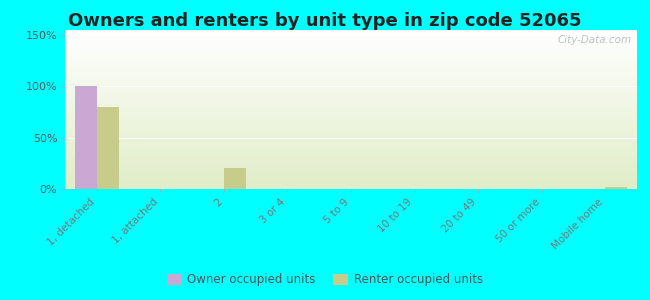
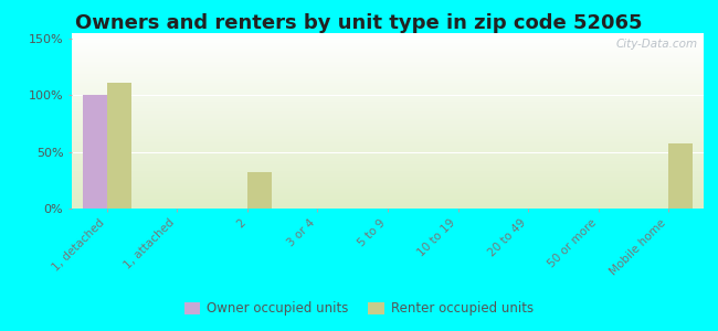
Renter occupied units/1, detached: 80% -> 111%
Renter occupied units/2: 20% -> 32%
Renter occupied units/Mobile home: 2% -> 58%
